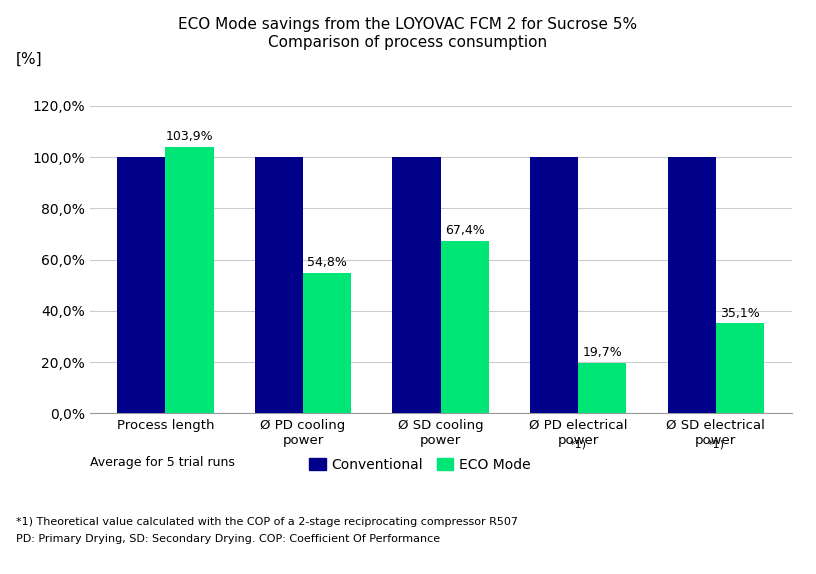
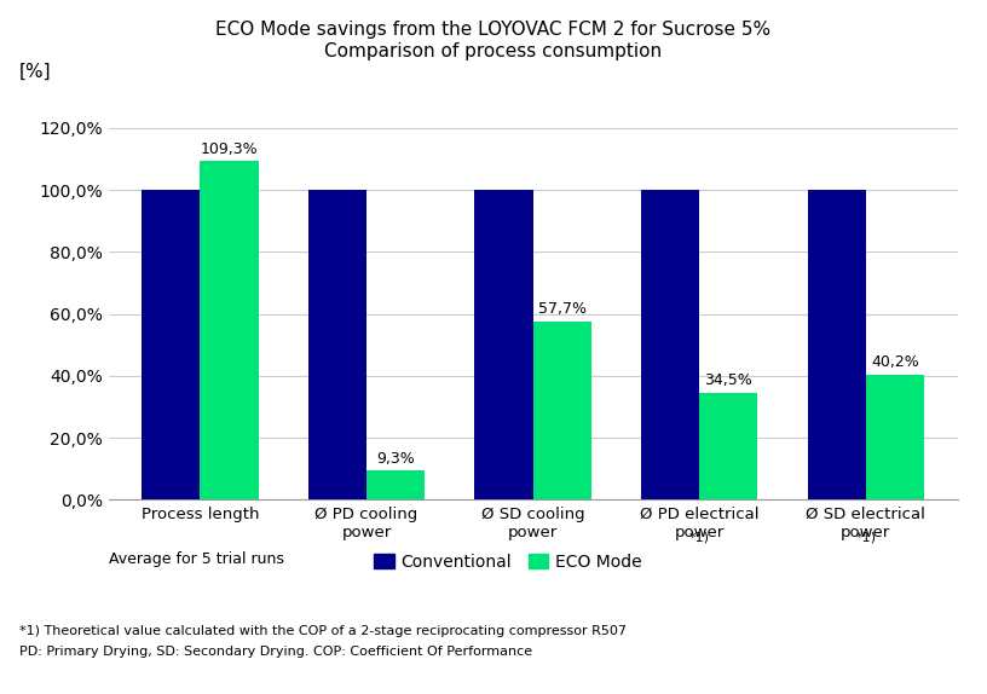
ECO Mode/Process length: 103,9% -> 109,3%
ECO Mode/Ø PD cooling power: 54,8% -> 9,3%
ECO Mode/Ø SD cooling power: 67,4% -> 57,7%
ECO Mode/Ø PD electrical power: 19,7% -> 34,5%
ECO Mode/Ø SD electrical power: 35,1% -> 40,2%
